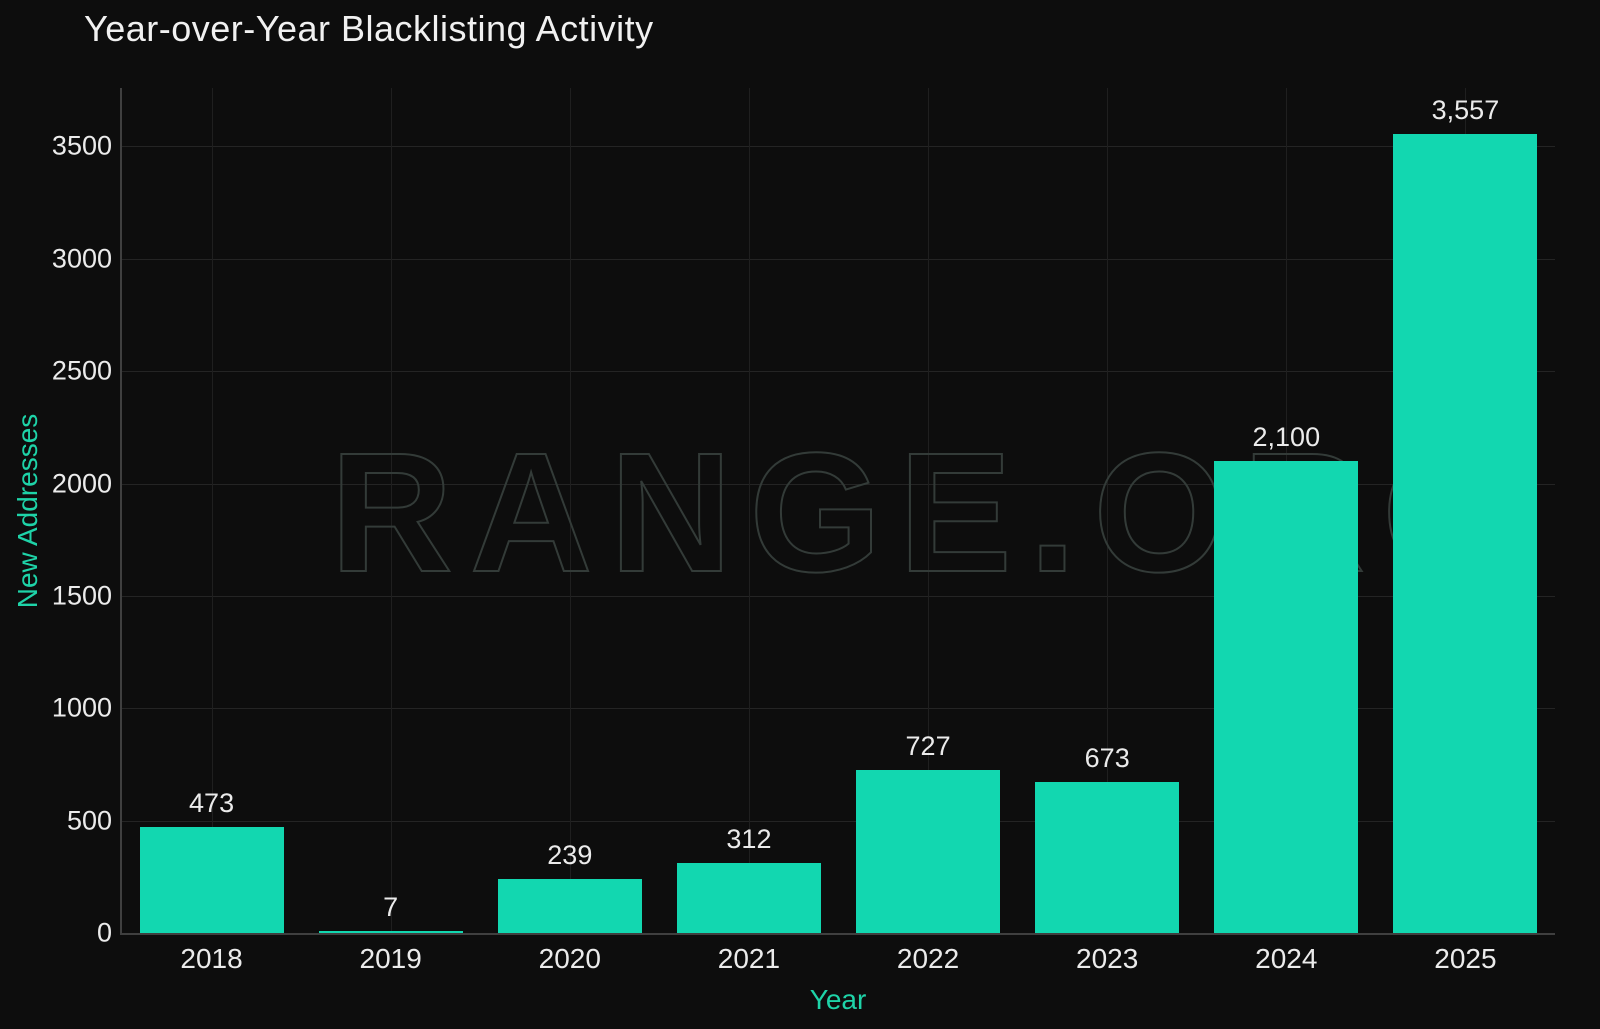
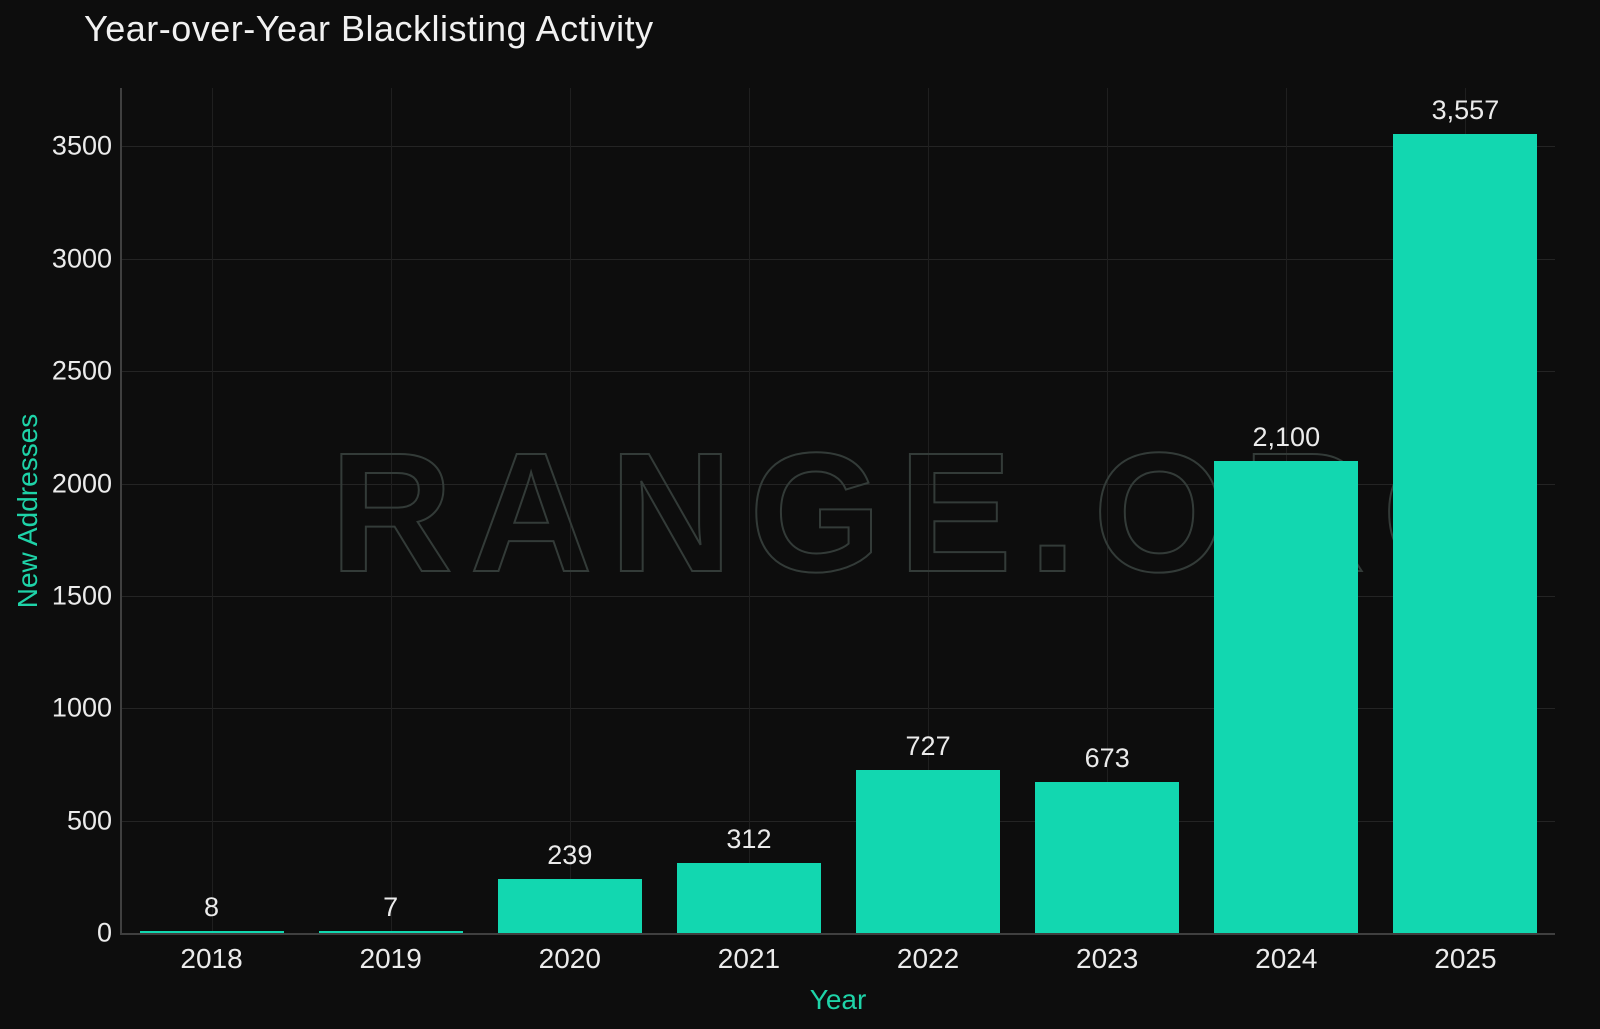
2018: 473 -> 8
